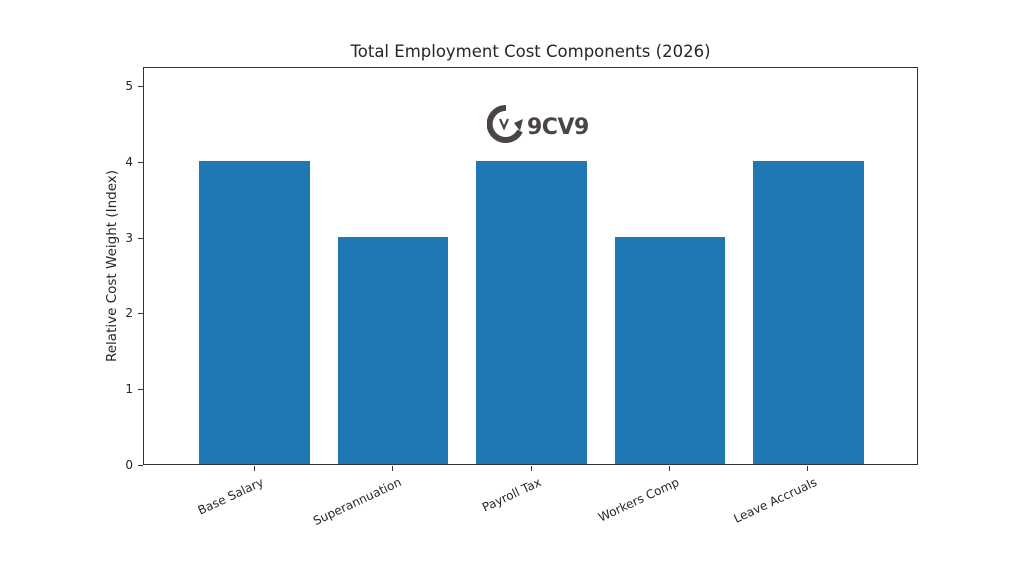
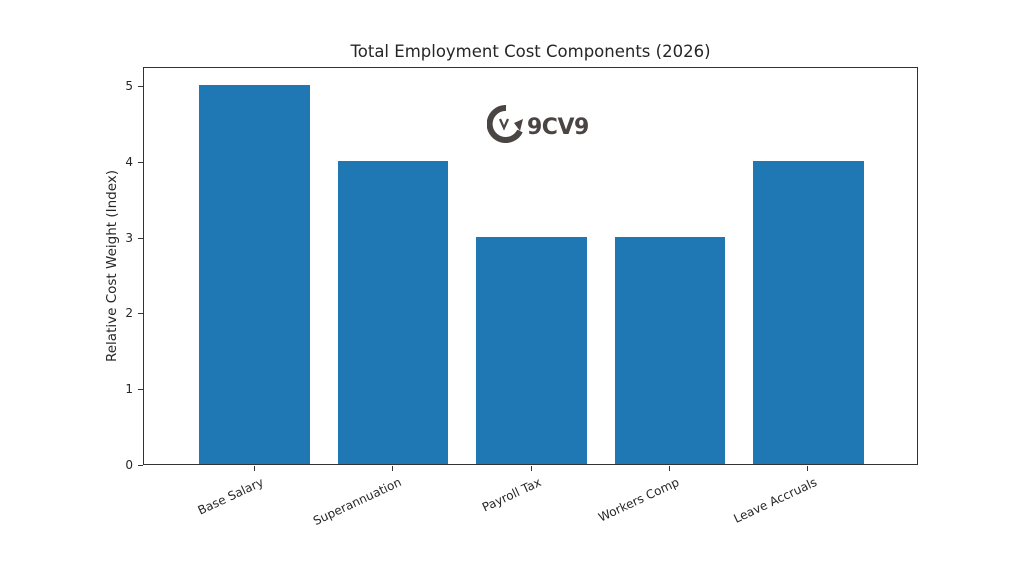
Base Salary: 4 -> 5
Superannuation: 3 -> 4
Payroll Tax: 4 -> 3
